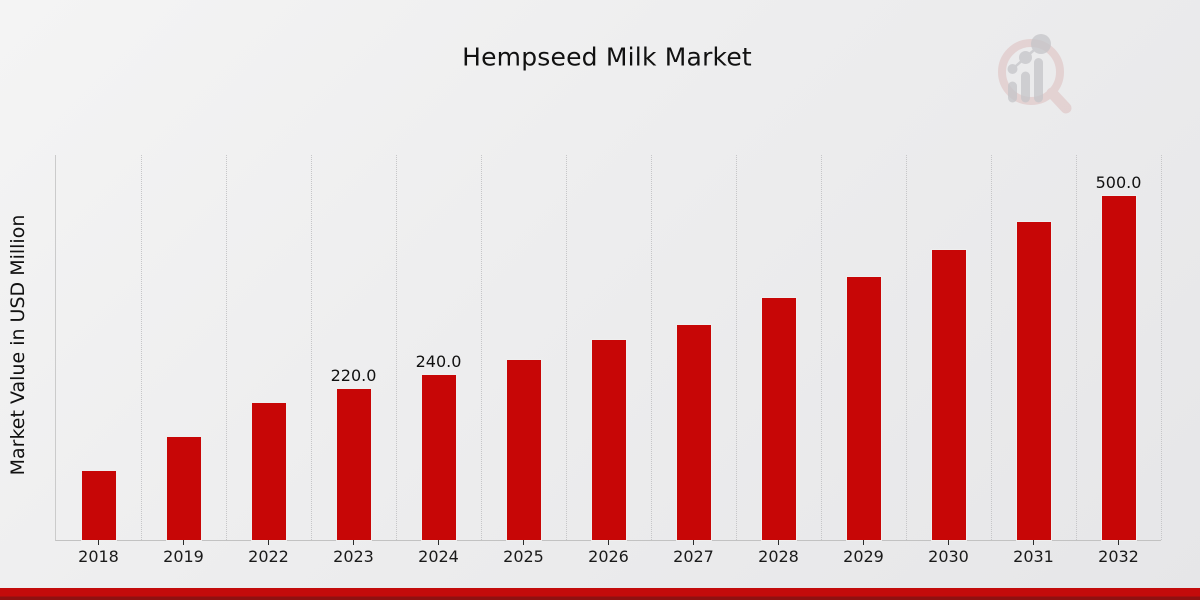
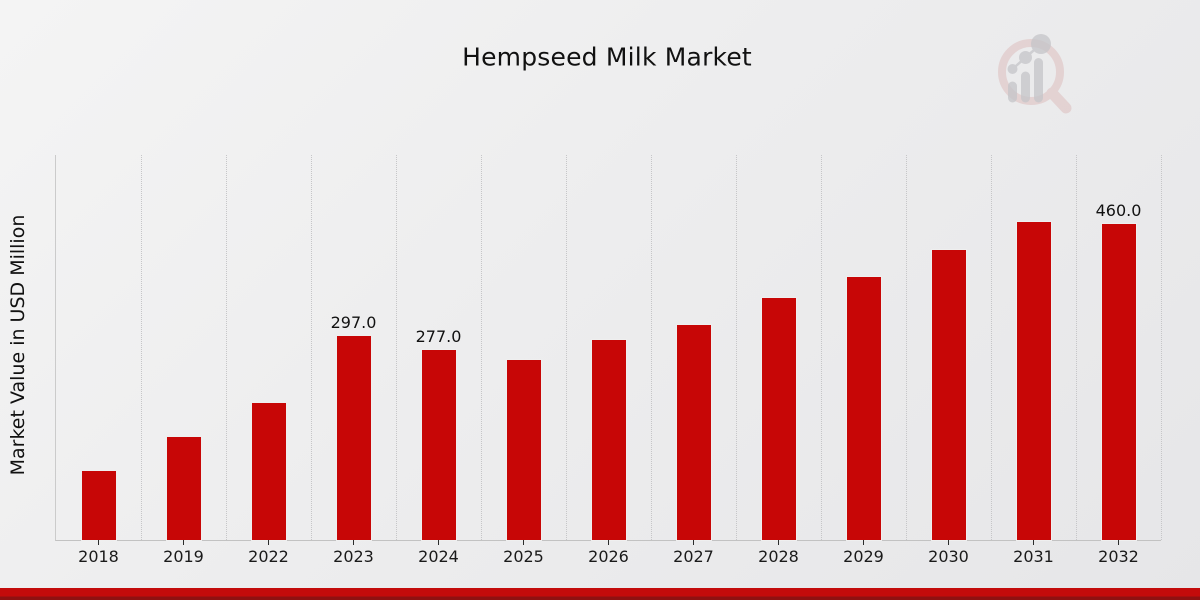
2023: 220.0 -> 297.0
2024: 240.0 -> 277.0
2032: 500.0 -> 460.0
